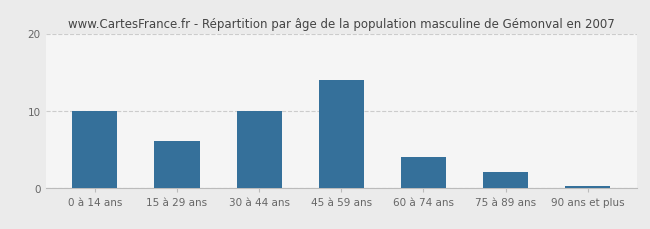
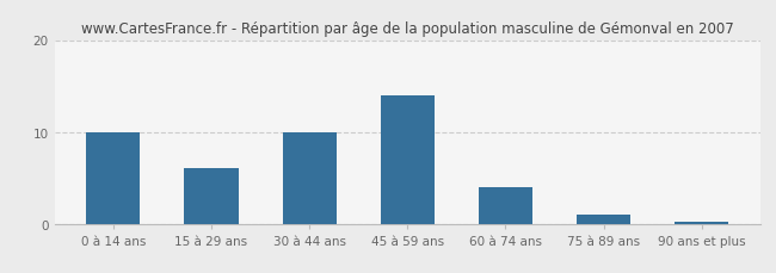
75 à 89 ans: 2.0 -> 1.0
